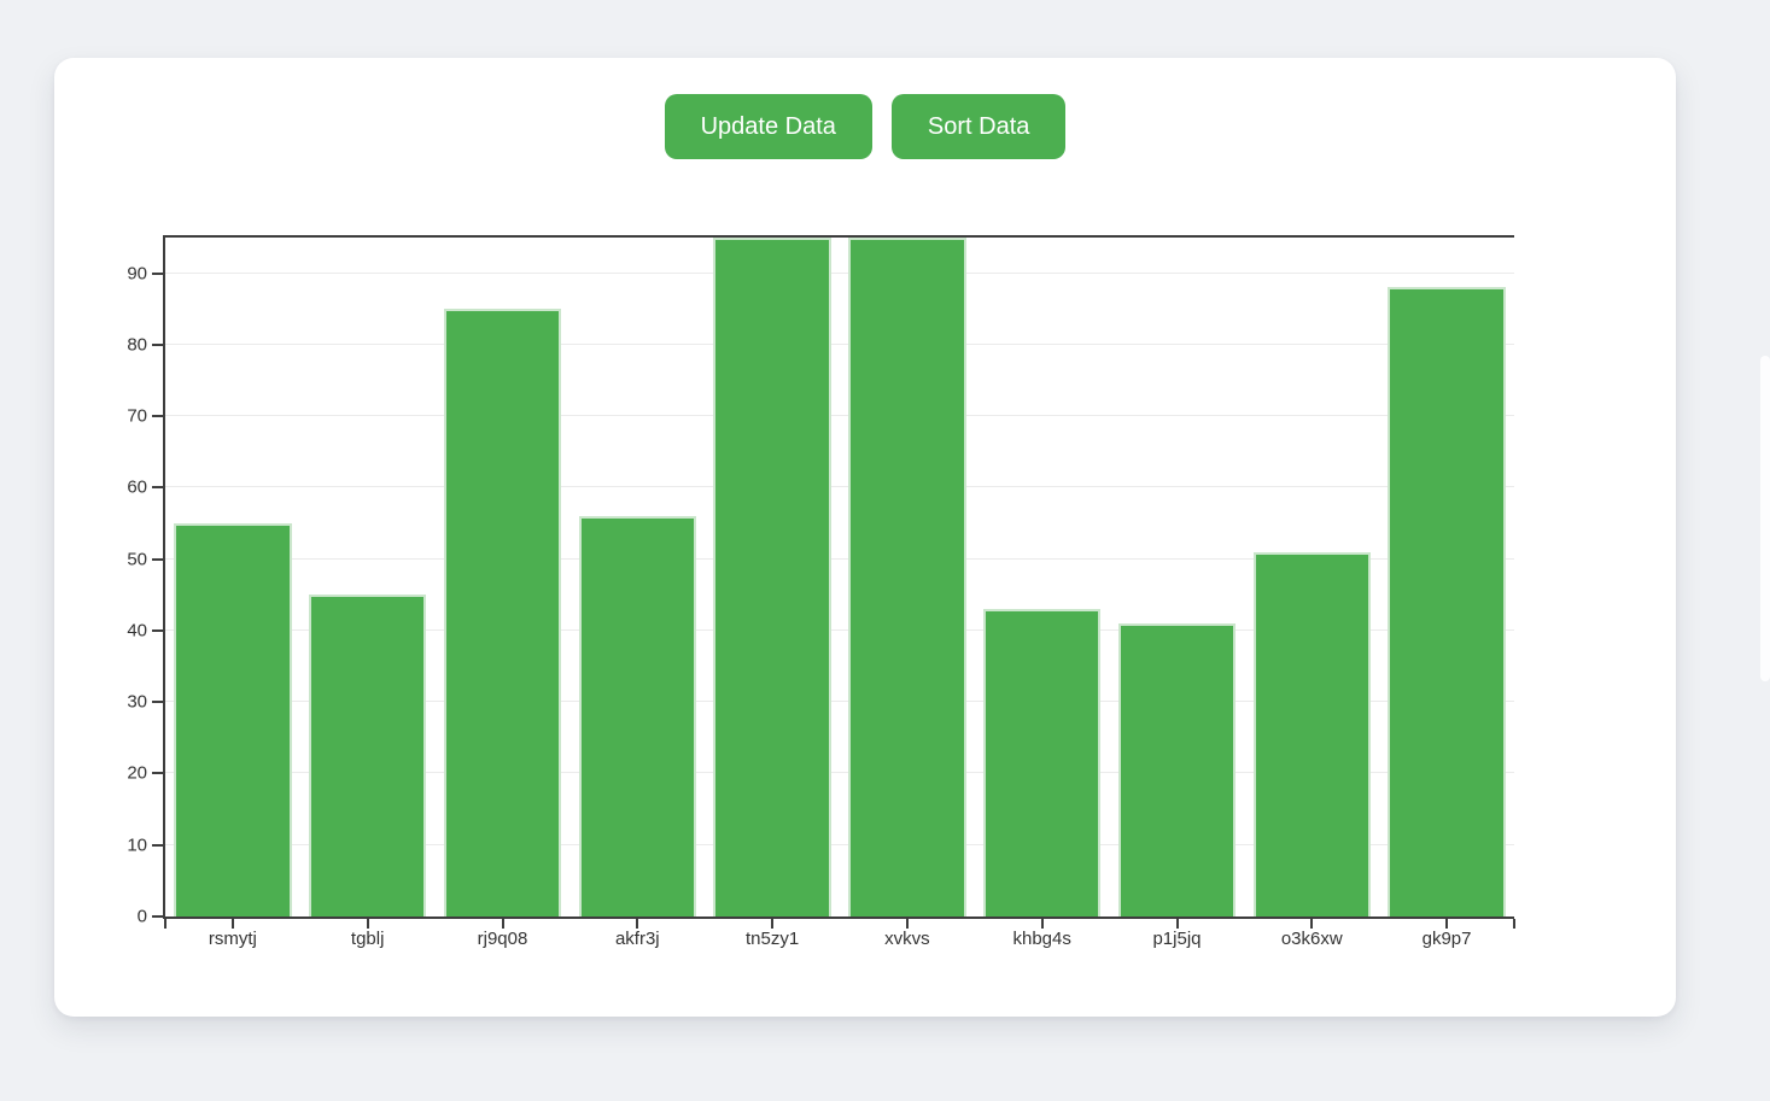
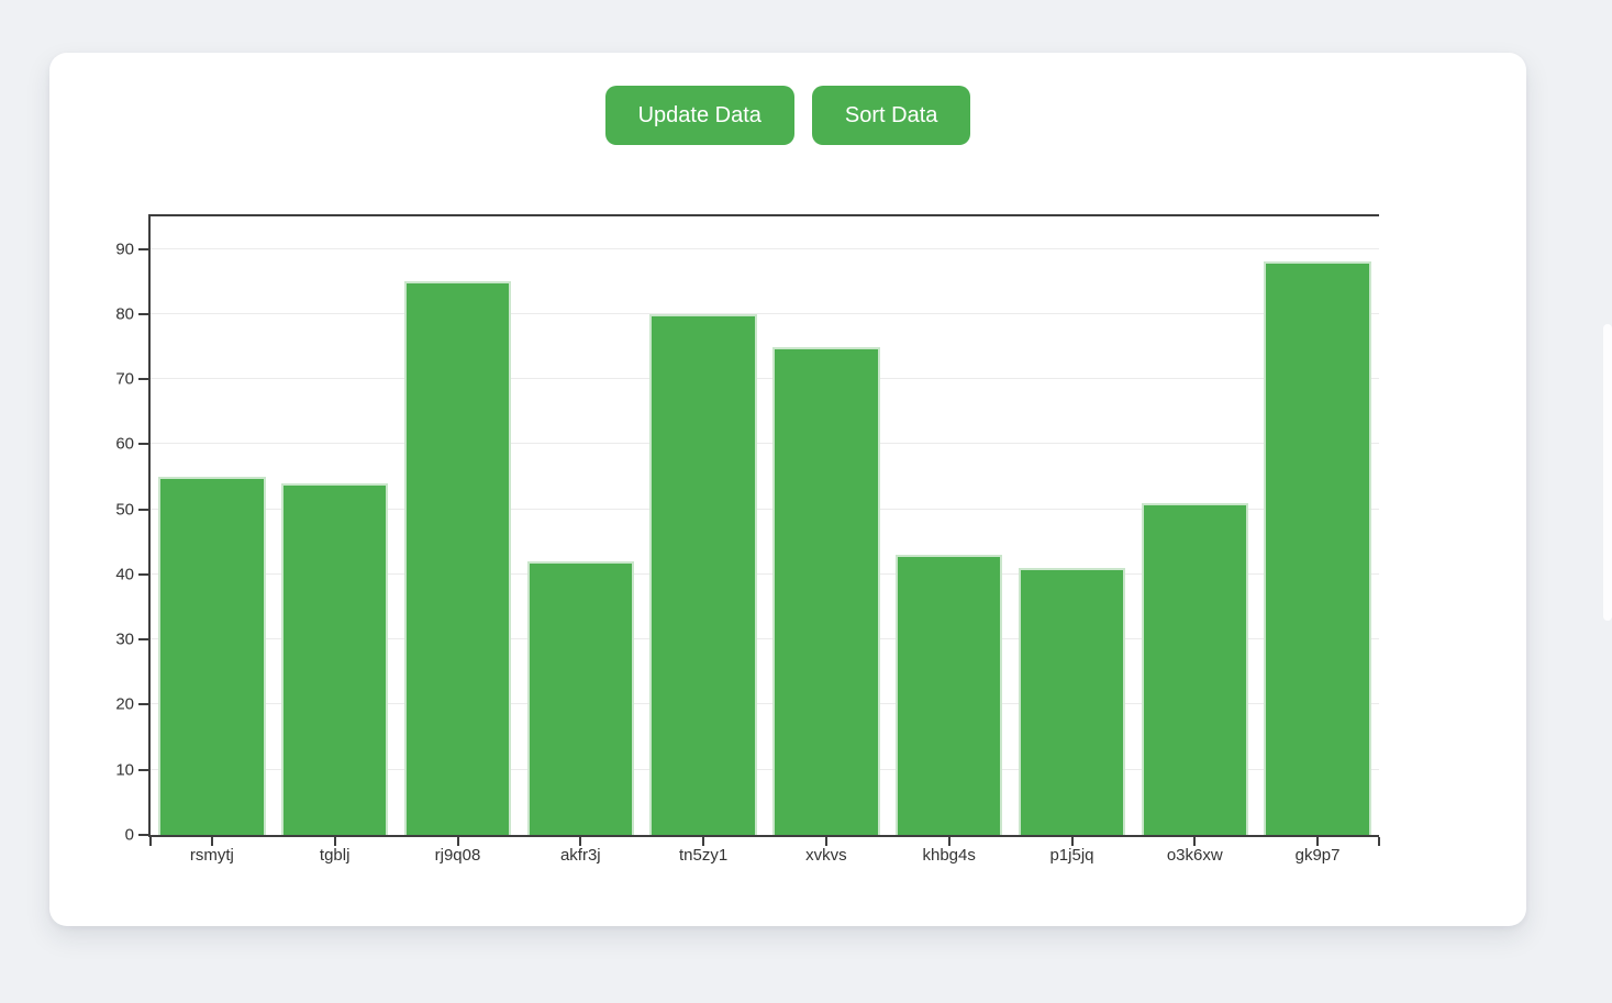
tgblj: 45 -> 54
akfr3j: 56 -> 42
tn5zy1: 95 -> 80
xvkvs: 95 -> 75
